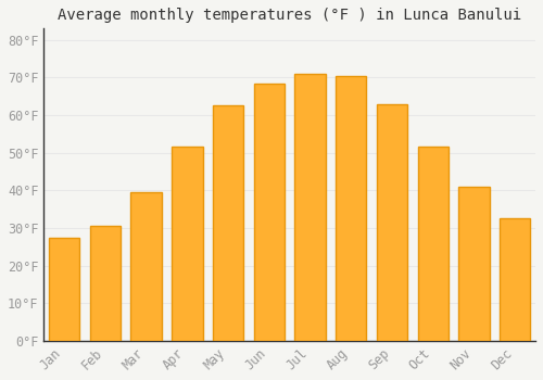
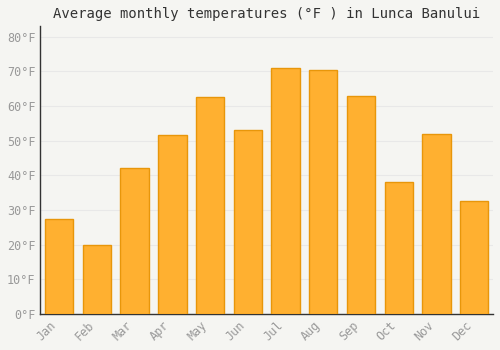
Feb: 30.5°F -> 20.0°F
Mar: 39.5°F -> 42.0°F
Jun: 68.5°F -> 53.0°F
Oct: 51.5°F -> 38.0°F
Nov: 41.0°F -> 52.0°F
